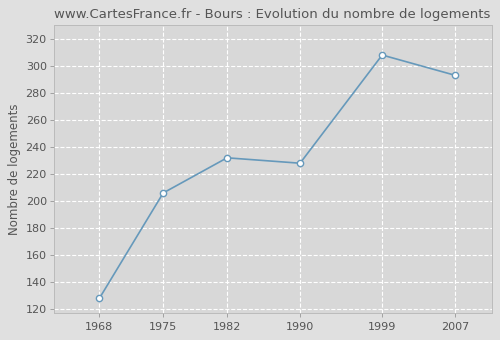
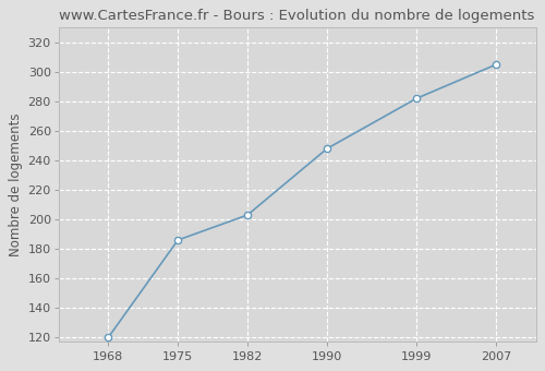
1968: 128 -> 120
1975: 206 -> 186
1982: 232 -> 203
1990: 228 -> 248
1999: 308 -> 282
2007: 293 -> 305
